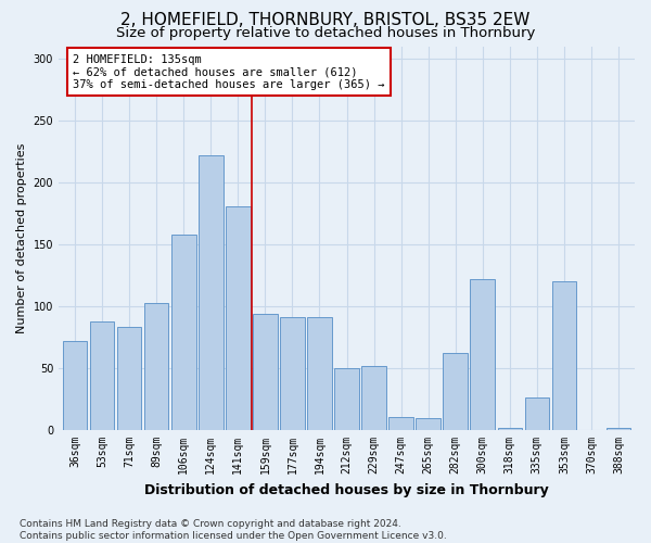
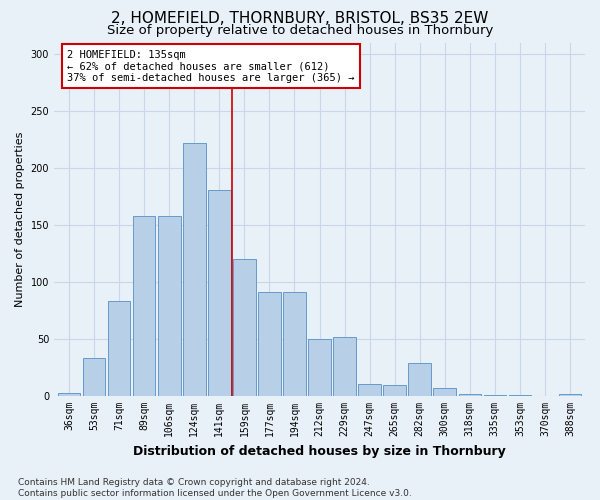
36sqm: 72 -> 3
53sqm: 88 -> 33
89sqm: 103 -> 158
159sqm: 94 -> 120
282sqm: 62 -> 29
300sqm: 122 -> 7
335sqm: 26 -> 1
353sqm: 120 -> 1
